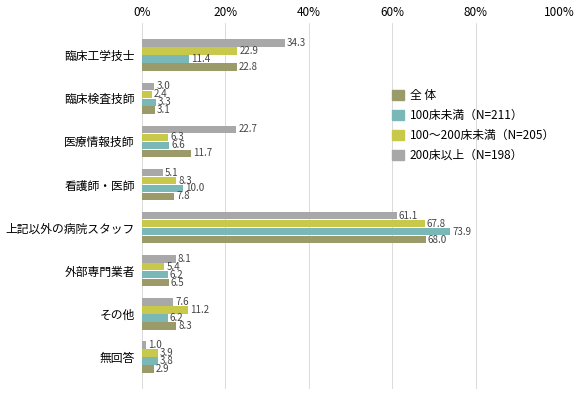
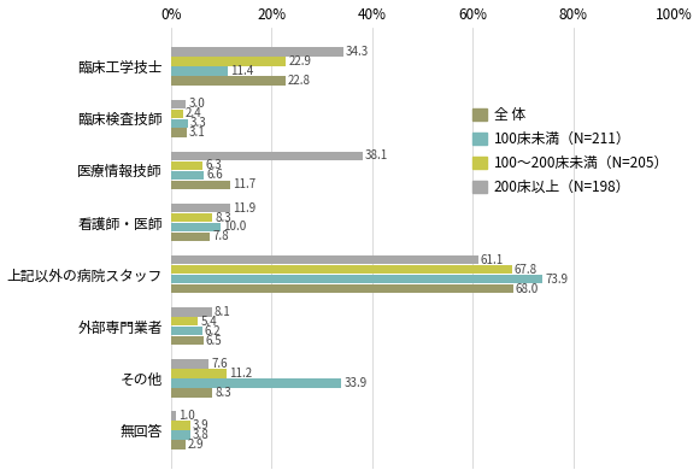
200床以上（N=198）/医療情報技師: 22.7 -> 38.1
200床以上（N=198）/看護師・医師: 5.1 -> 11.9
100床未満（N=211）/その他: 6.2 -> 33.9
